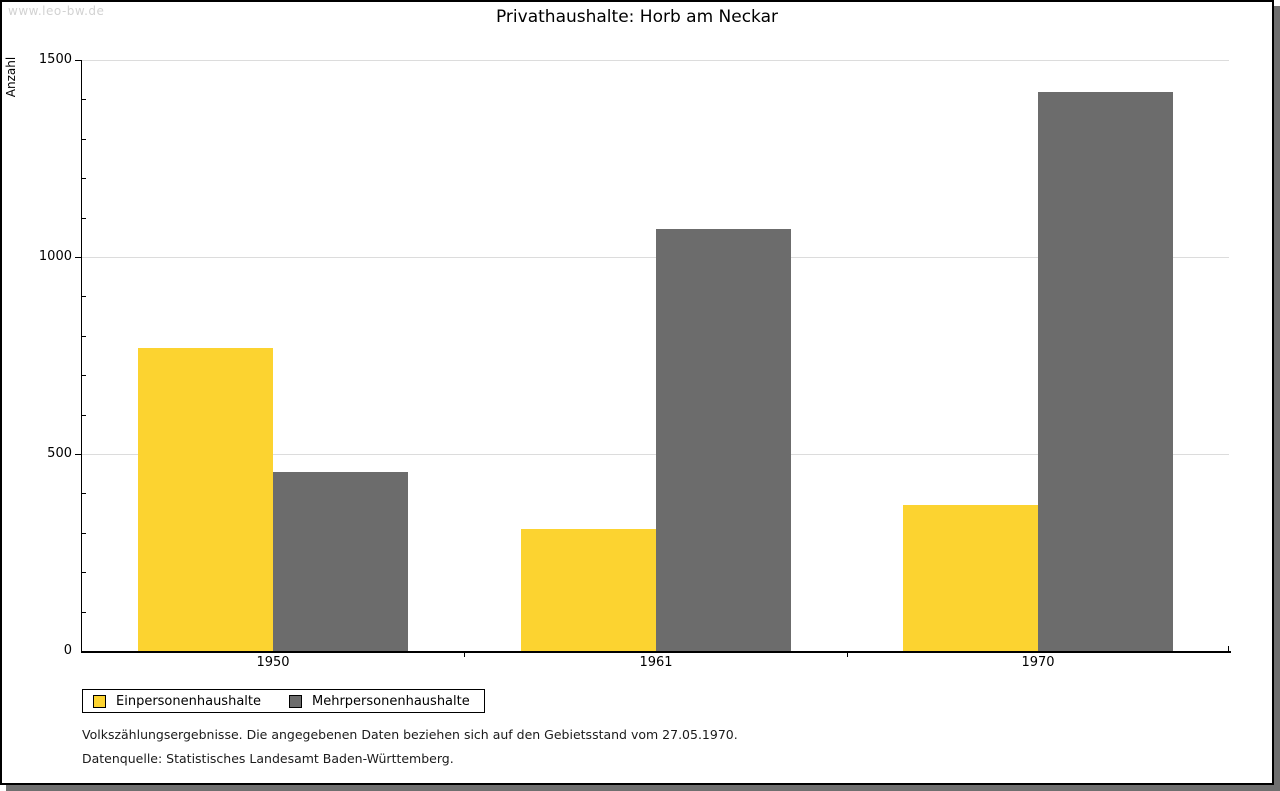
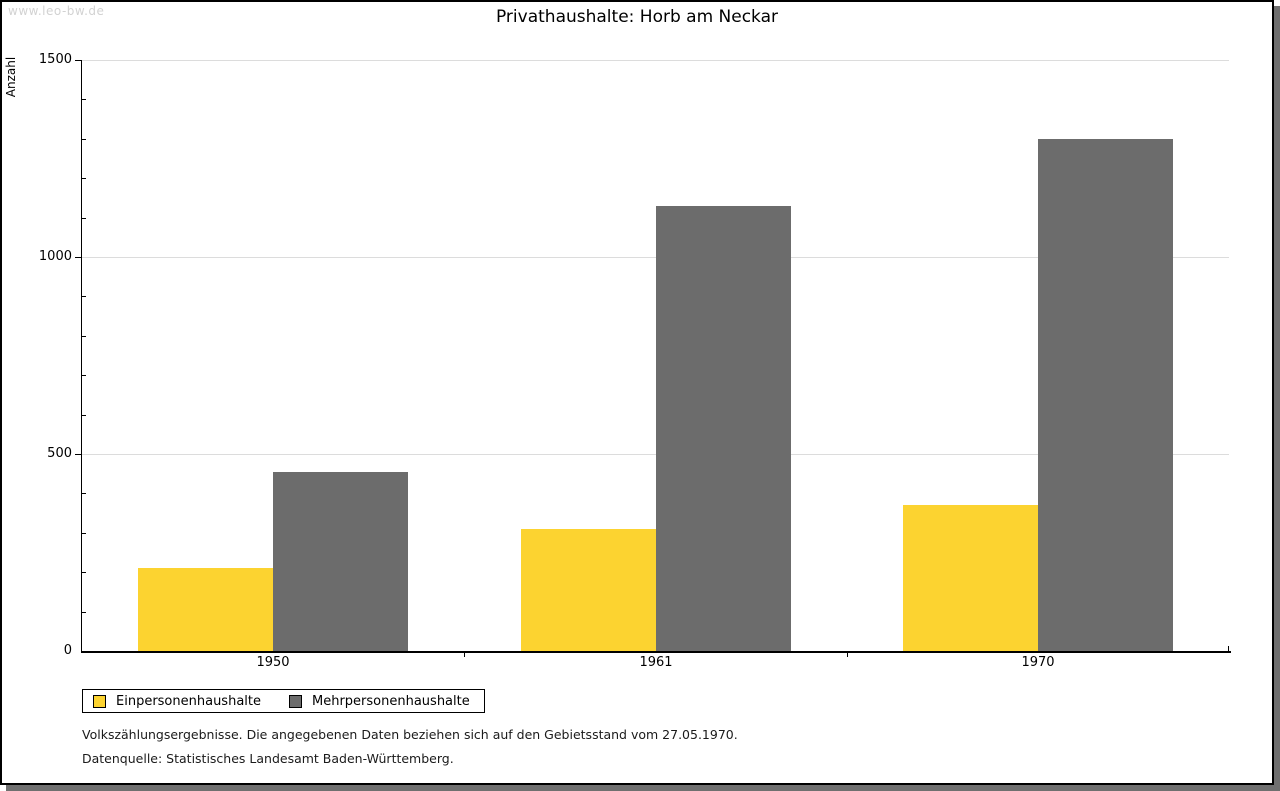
Einpersonenhaushalte/1950: 770 -> 210
Mehrpersonenhaushalte/1961: 1070 -> 1130
Mehrpersonenhaushalte/1970: 1420 -> 1300
